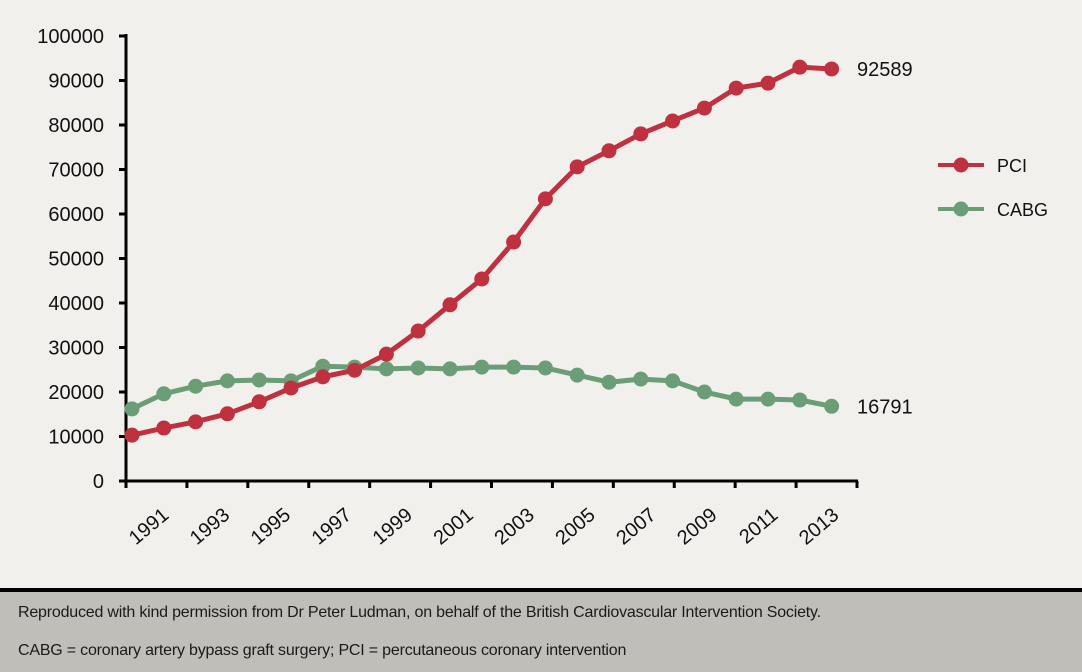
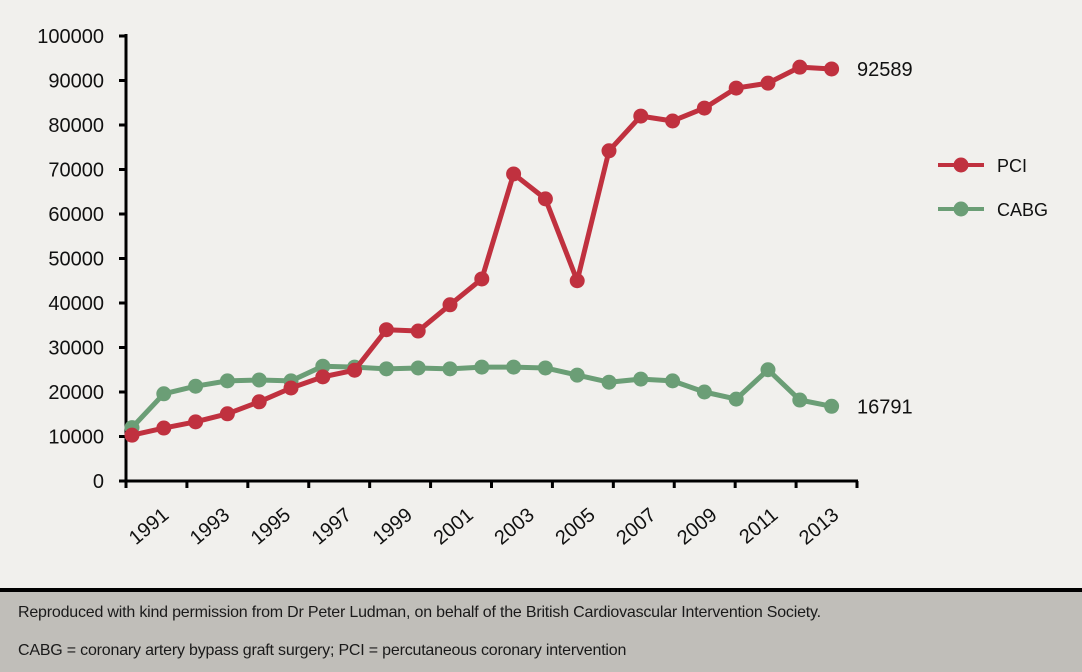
CABG/1991: 16000 -> 12000
PCI/1999: 28000 -> 34000
PCI/2003: 54000 -> 69000
PCI/2005: 71000 -> 45000
PCI/2007: 78000 -> 82000
CABG/2011: 18000 -> 25000
